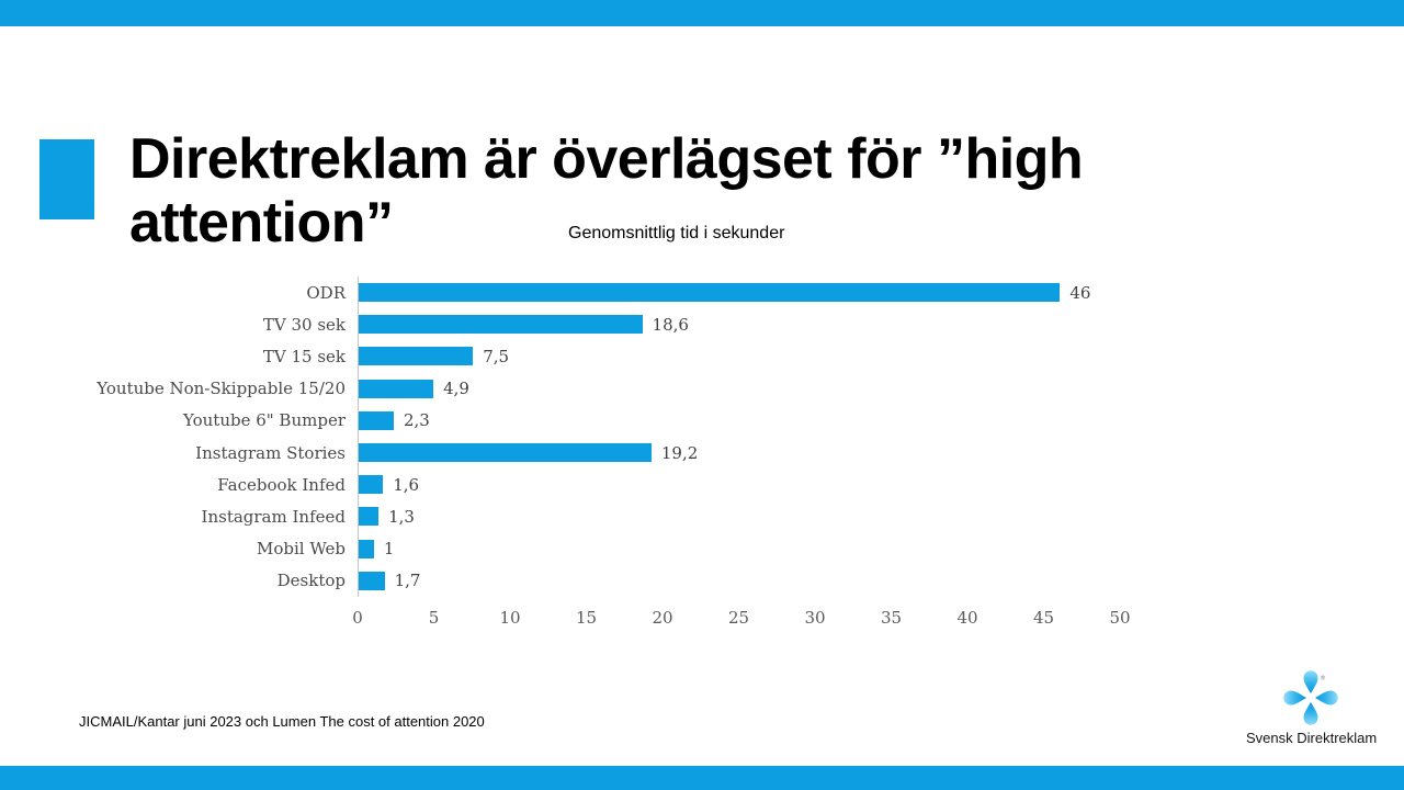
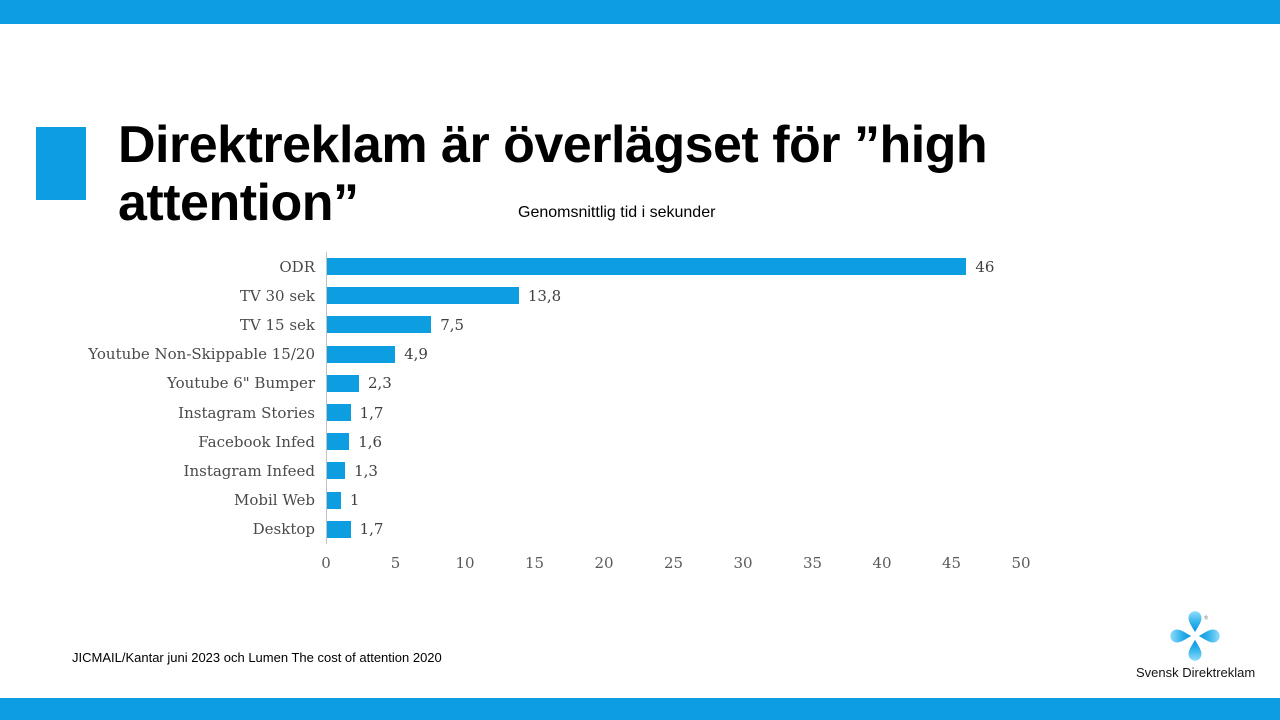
TV 30 sek: 18,6 -> 13,8
Instagram Stories: 19,2 -> 1,7
